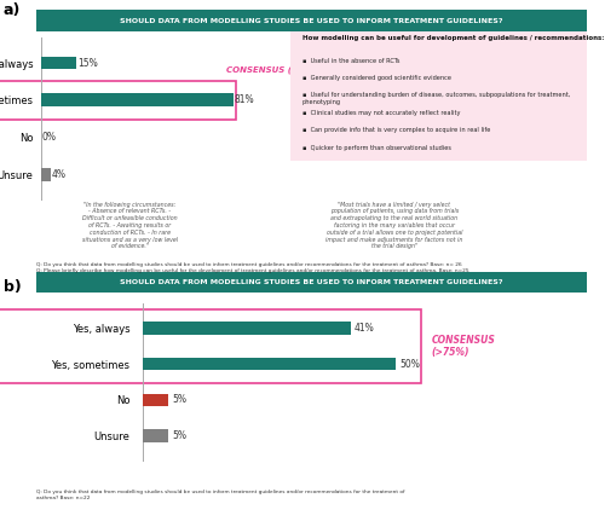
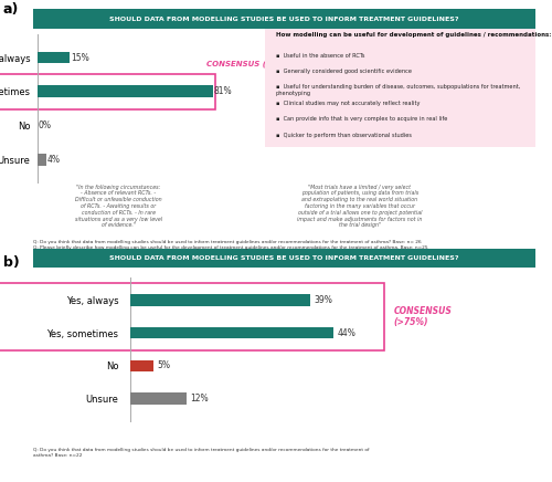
Yes, always: 41% -> 39%
Yes, sometimes: 50% -> 44%
Unsure: 5% -> 12%
